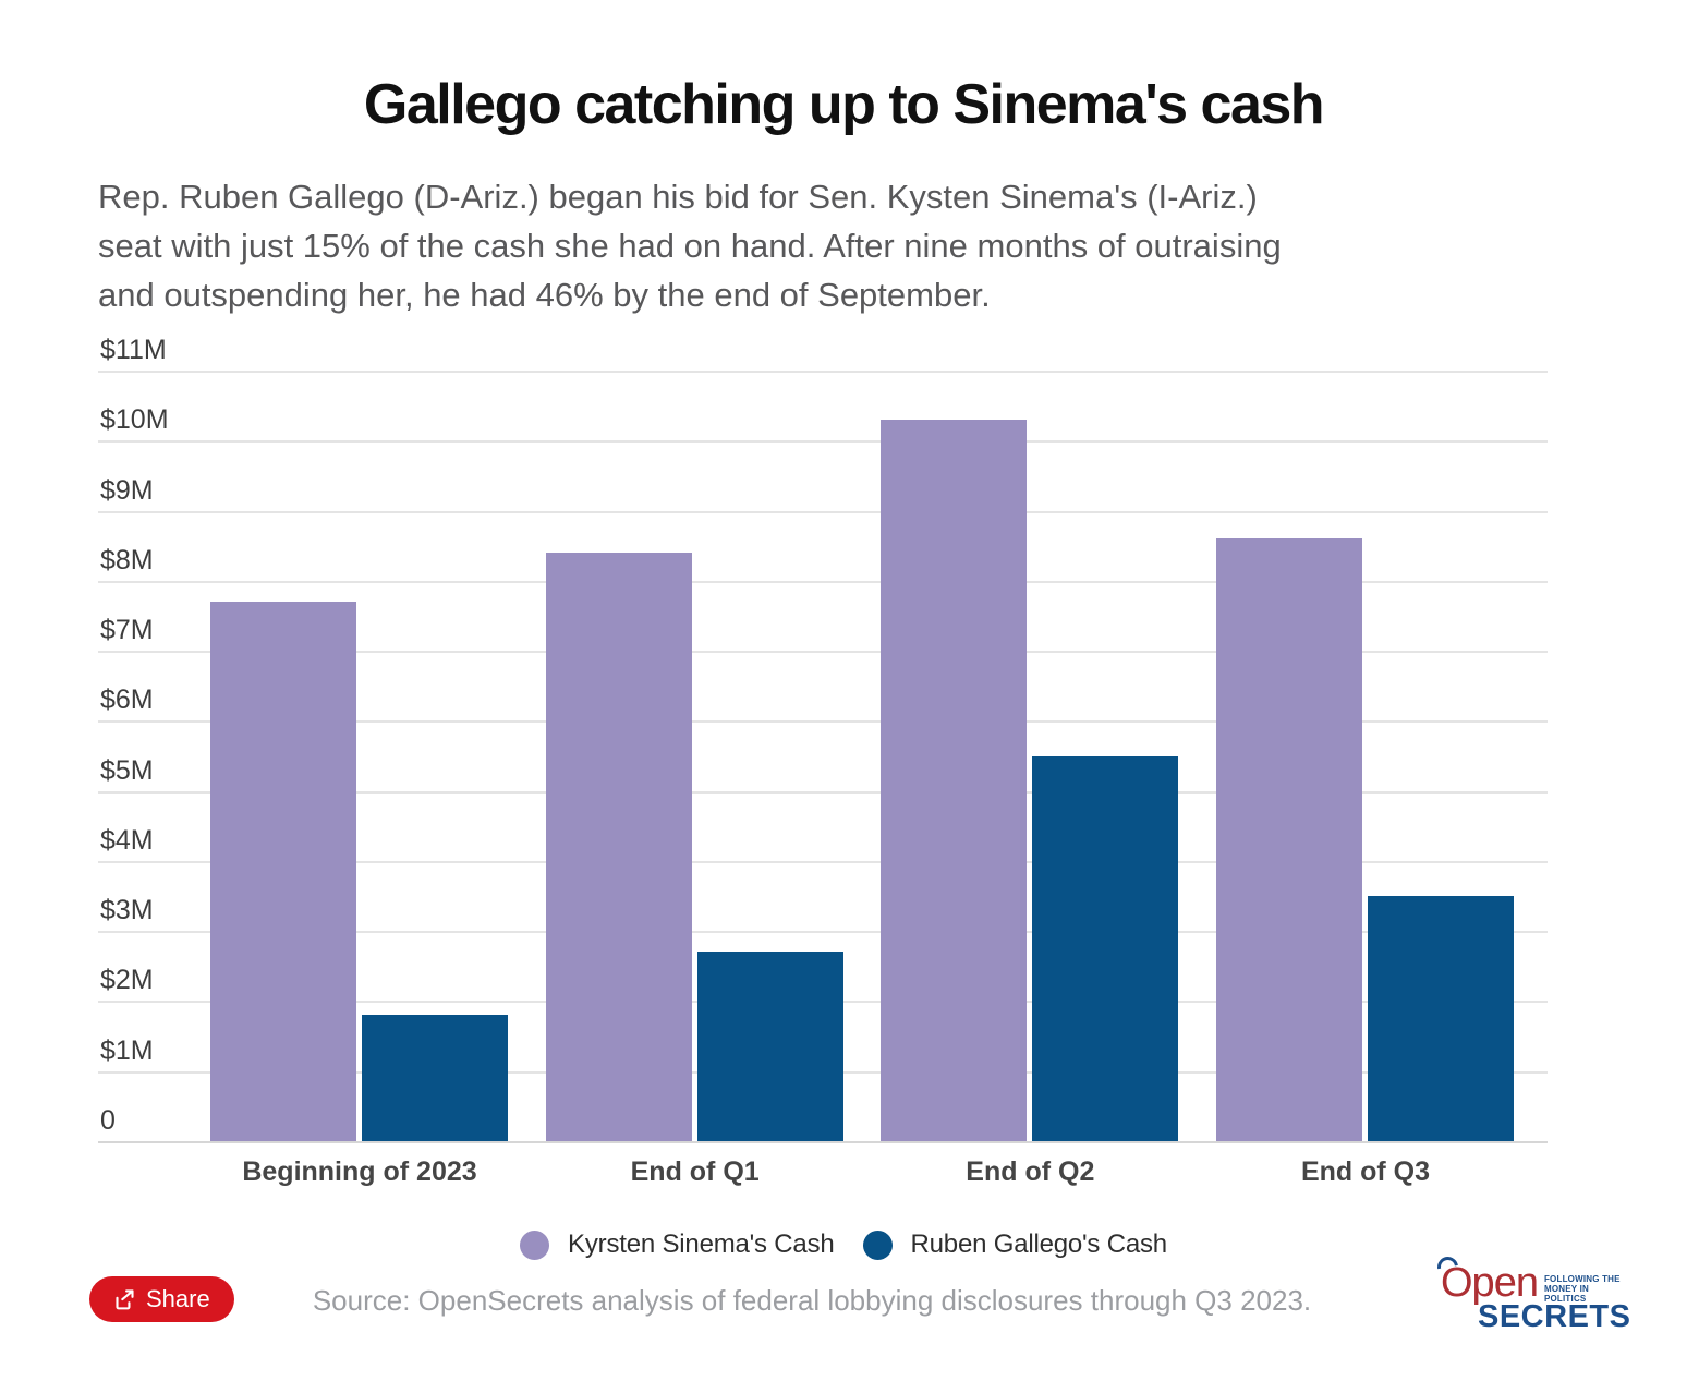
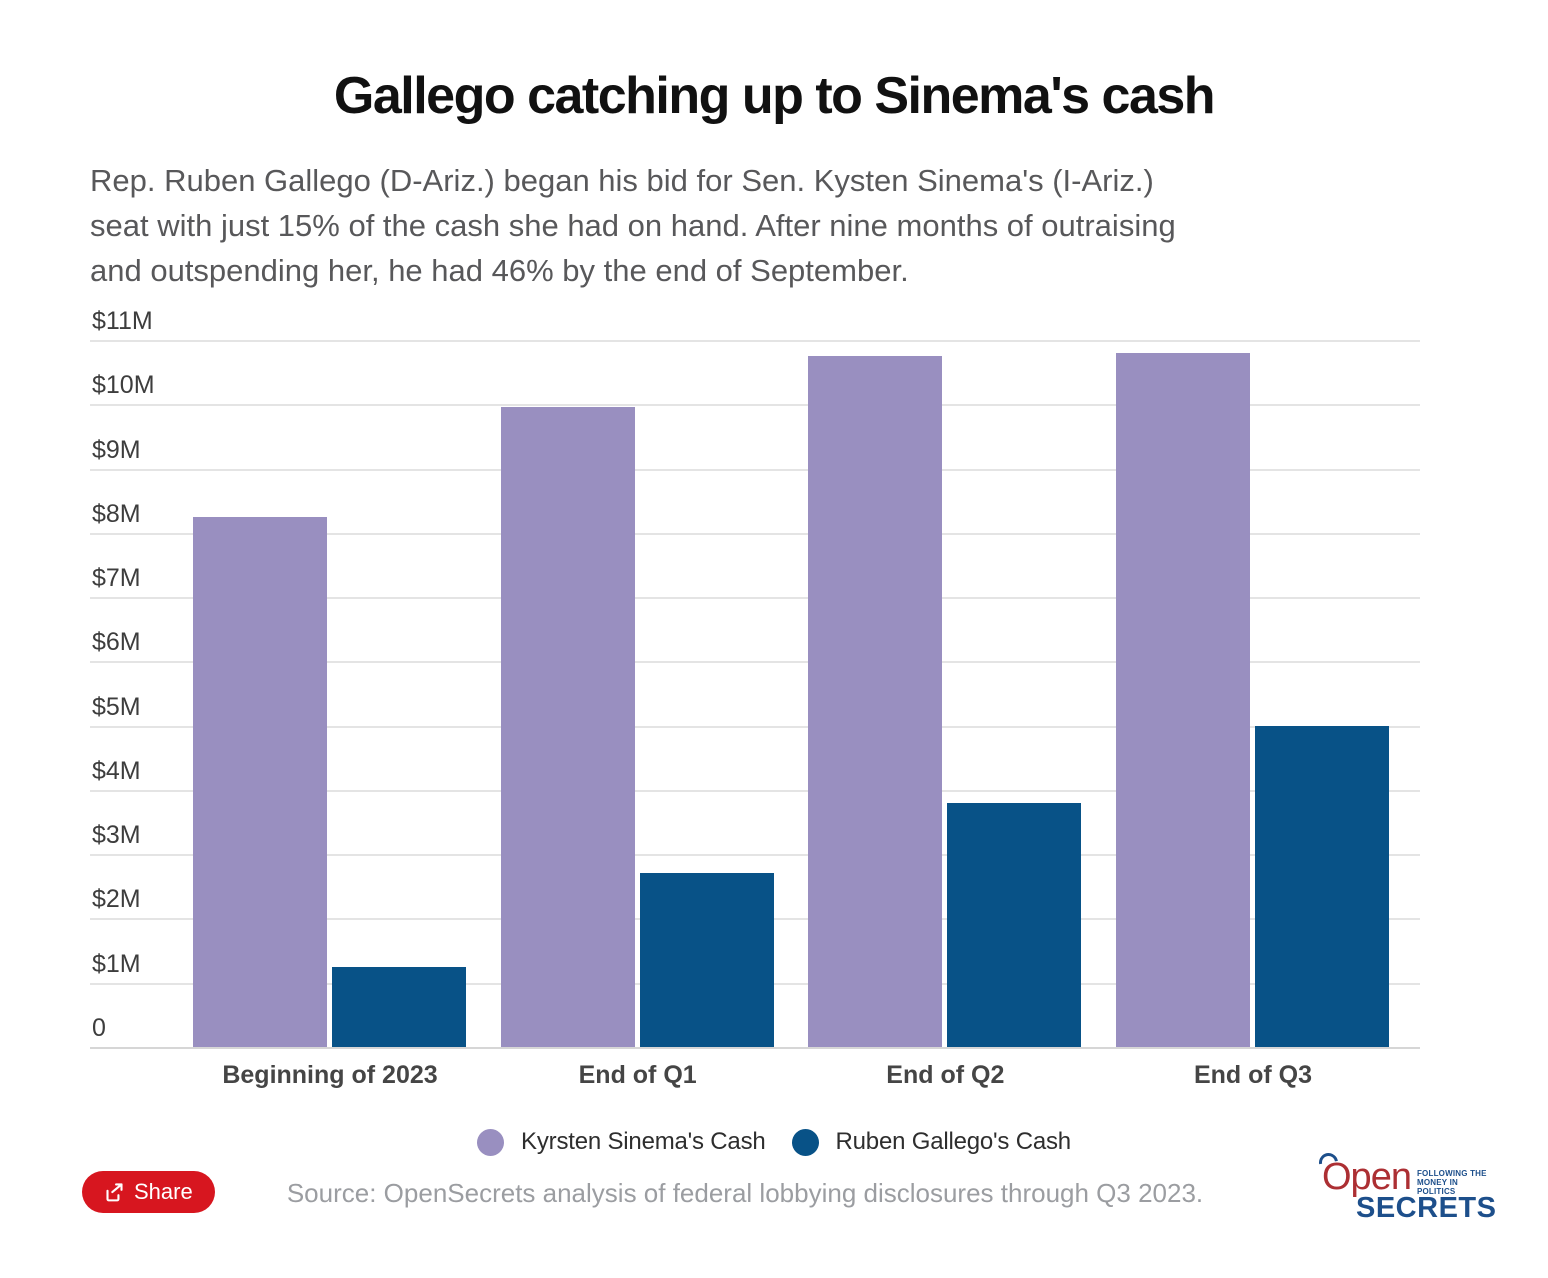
Kyrsten Sinema's Cash/Beginning of 2023: $7.7M -> $8.2M
Ruben Gallego's Cash/Beginning of 2023: $1.8M -> $1.2M
Kyrsten Sinema's Cash/End of Q1: $8.4M -> $9.9M
Kyrsten Sinema's Cash/End of Q2: $10.3M -> $10.8M
Ruben Gallego's Cash/End of Q2: $5.5M -> $3.8M
Kyrsten Sinema's Cash/End of Q3: $8.6M -> $10.8M
Ruben Gallego's Cash/End of Q3: $3.5M -> $5.0M
